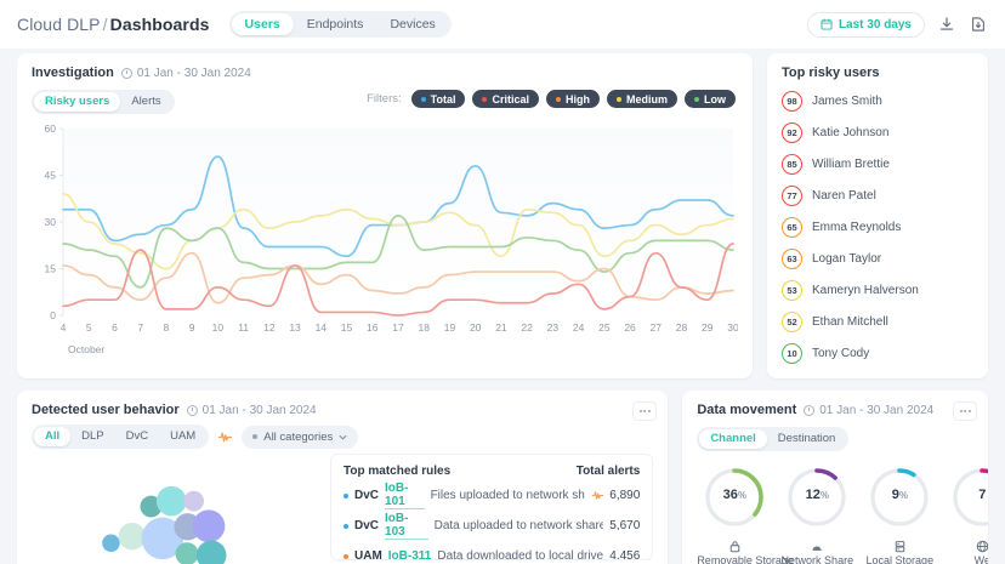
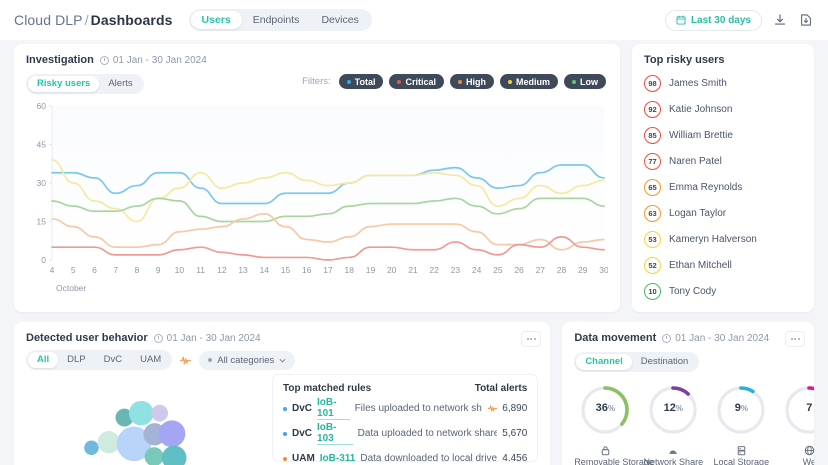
Critical/4: 3 -> 5
Total/6: 24 -> 32
Low/7: 9 -> 19
Critical/7: 21 -> 2
Low/8: 28 -> 21
High/8: 12 -> 5
High/9: 20 -> 6
Total/10: 51 -> 34
Low/10: 28 -> 23
High/10: 4 -> 11
Critical/10: 9 -> 4
Critical/13: 16 -> 2
High/14: 10 -> 18
Total/15: 19 -> 26
Total/16: 29 -> 26
Total/17: 29 -> 26
Low/17: 32 -> 18
Total/19: 36 -> 33
Total/20: 48 -> 33
Medium/20: 29 -> 33
Medium/21: 19 -> 33
Total/22: 32 -> 35
Low/22: 25 -> 23
Total/24: 34 -> 32
Critical/24: 10 -> 4
Medium/25: 19 -> 21
Low/25: 14 -> 18
High/25: 15 -> 6
High/27: 5 -> 8
Critical/27: 20 -> 5
High/28: 9 -> 4
Critical/30: 23 -> 4
